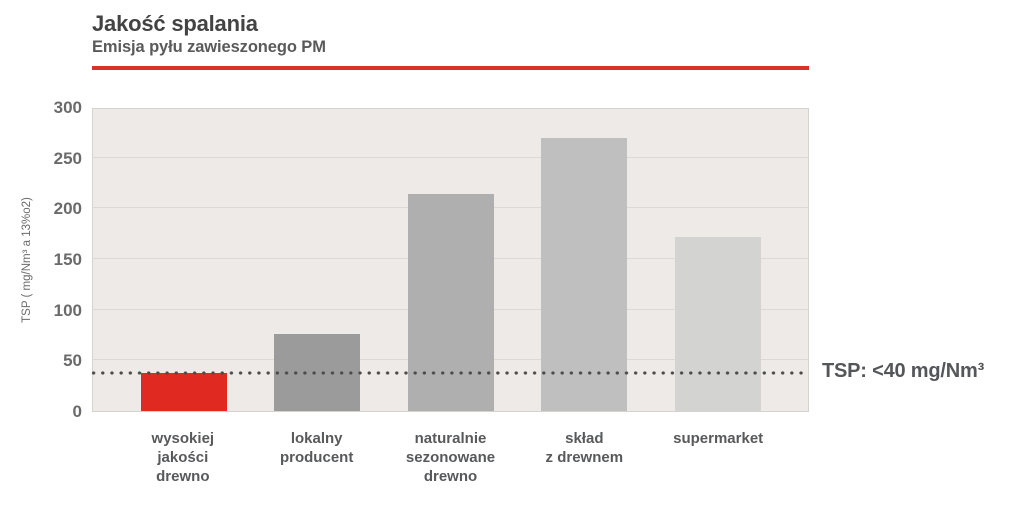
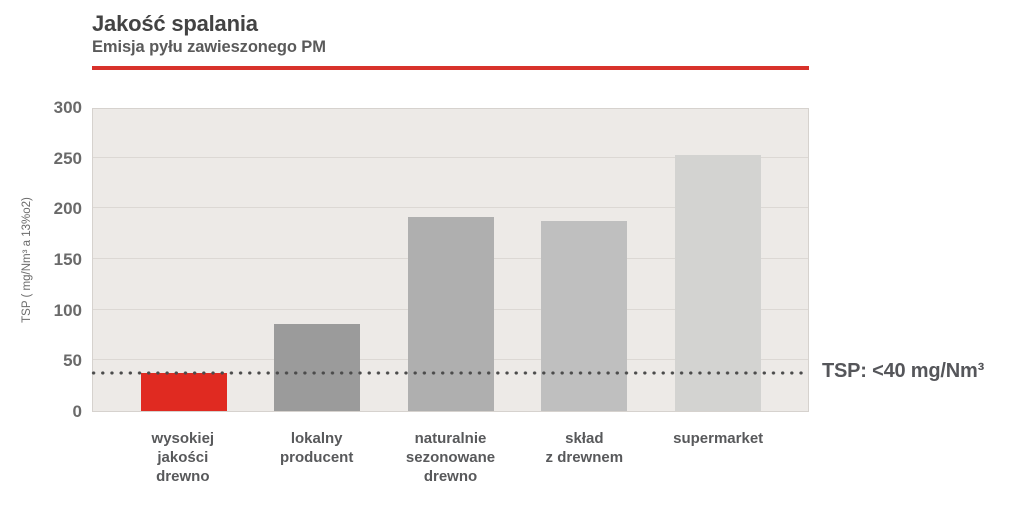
lokalny producent: 77 -> 86
naturalnie sezonowane drewno: 216 -> 193
skład z drewnem: 271 -> 189
supermarket: 173 -> 254
